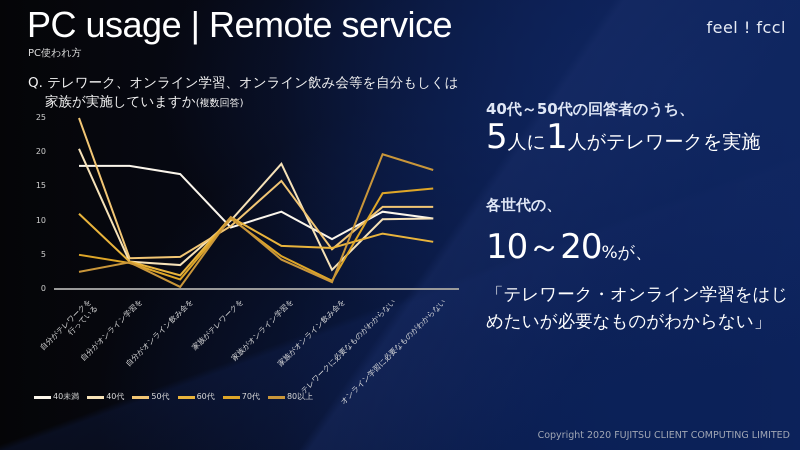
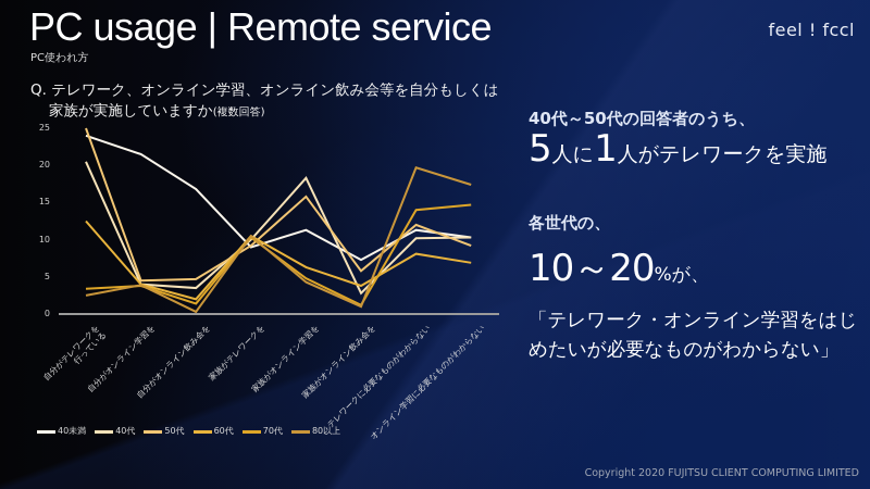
40未満/自分がテレワークを行っている: 18 -> 24
60代/自分がテレワークを行っている: 11 -> 12
70代/自分がテレワークを行っている: 5 -> 3
40未満/自分がオンライン学習を: 18 -> 22
60代/家族がオンライン飲み会を: 6 -> 4
50代/オンライン学習に必要なものがわからない: 12 -> 9
